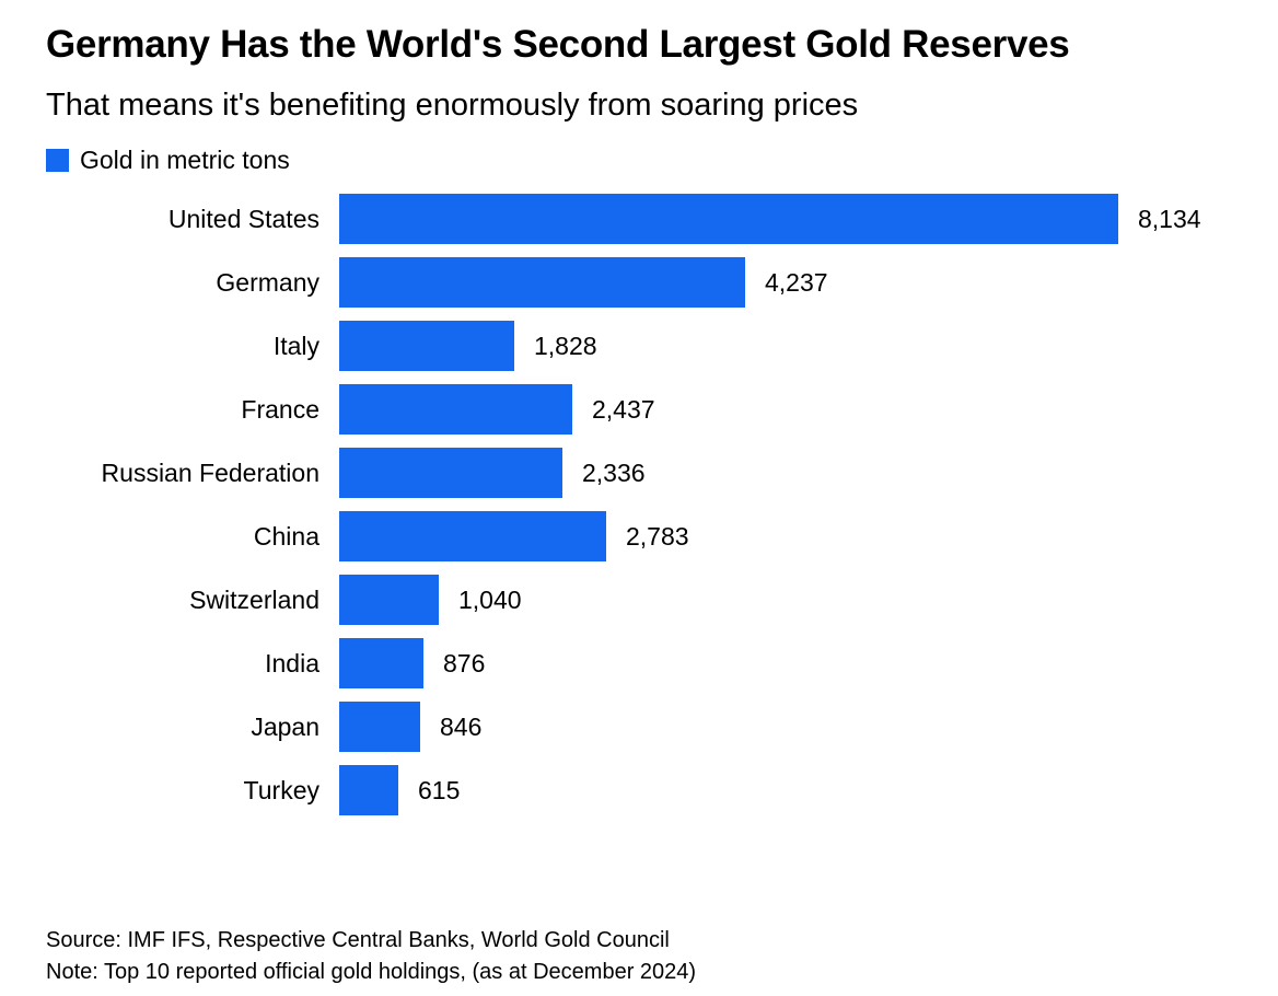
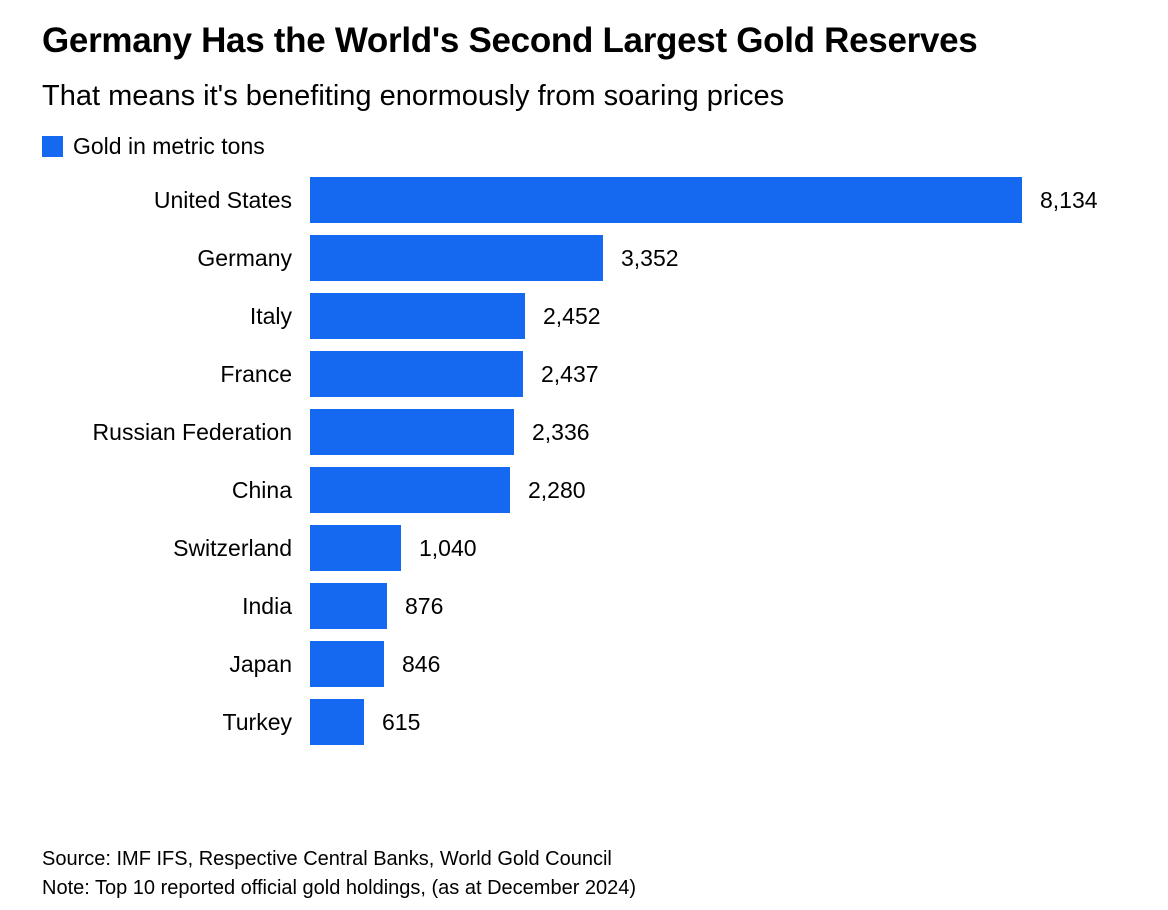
Germany: 4,237 -> 3,352
Italy: 1,828 -> 2,452
China: 2,783 -> 2,280
